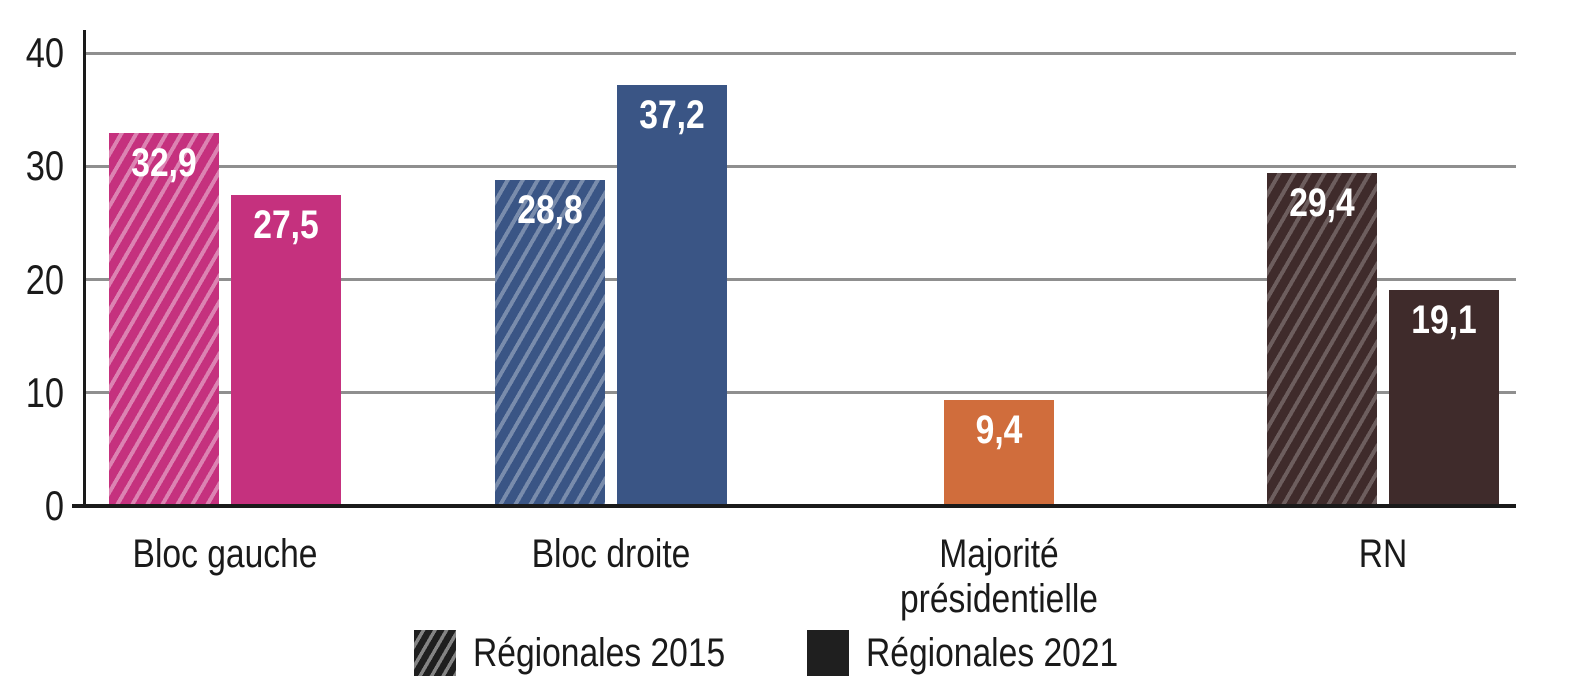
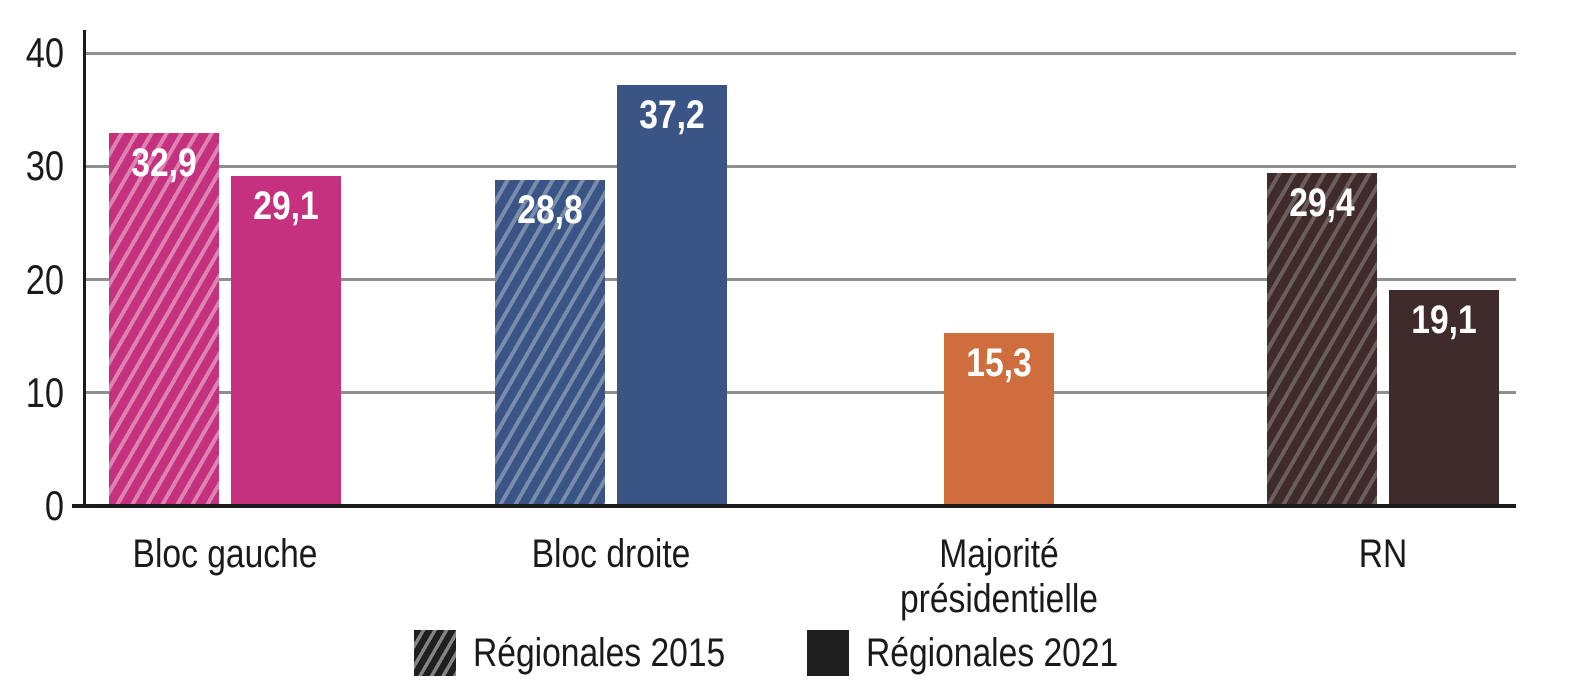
Régionales 2021/Bloc gauche: 27,5 -> 29,1
Régionales 2021/Majorité présidentielle: 9,4 -> 15,3
